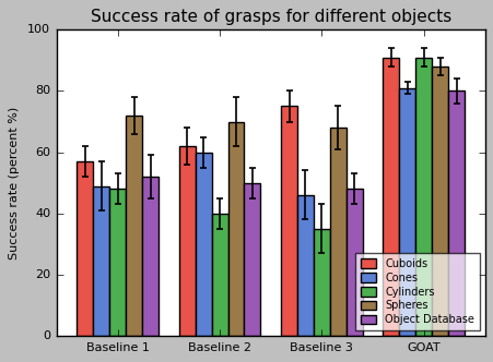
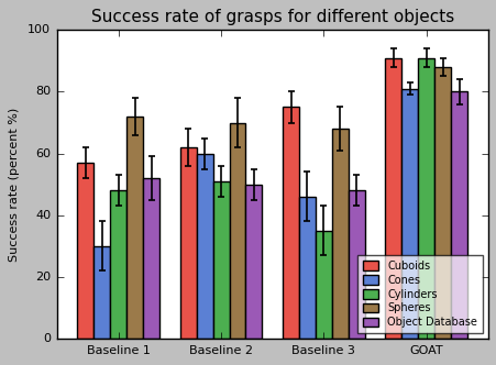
Cones/Baseline 1: 49 -> 30
Cylinders/Baseline 2: 40 -> 51
